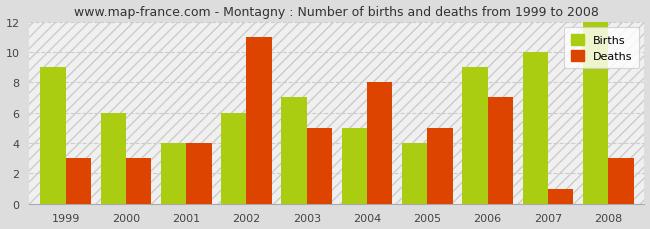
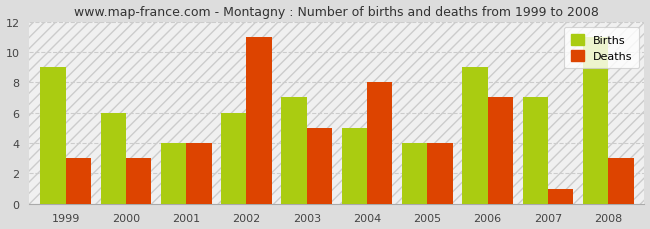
Deaths/2005: 5 -> 4
Births/2007: 10 -> 7
Births/2008: 12 -> 11
